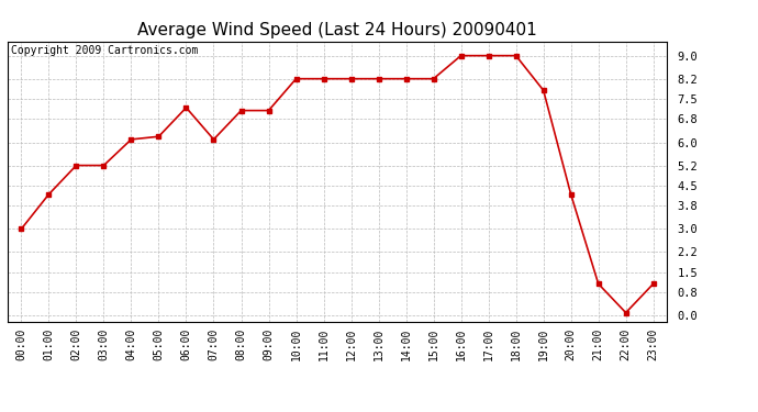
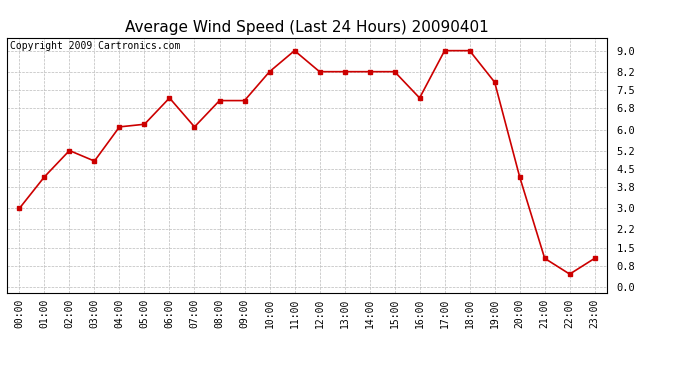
03:00: 5.2 -> 4.8
11:00: 8.2 -> 9.0
16:00: 9.0 -> 7.2
22:00: 0.1 -> 0.5
